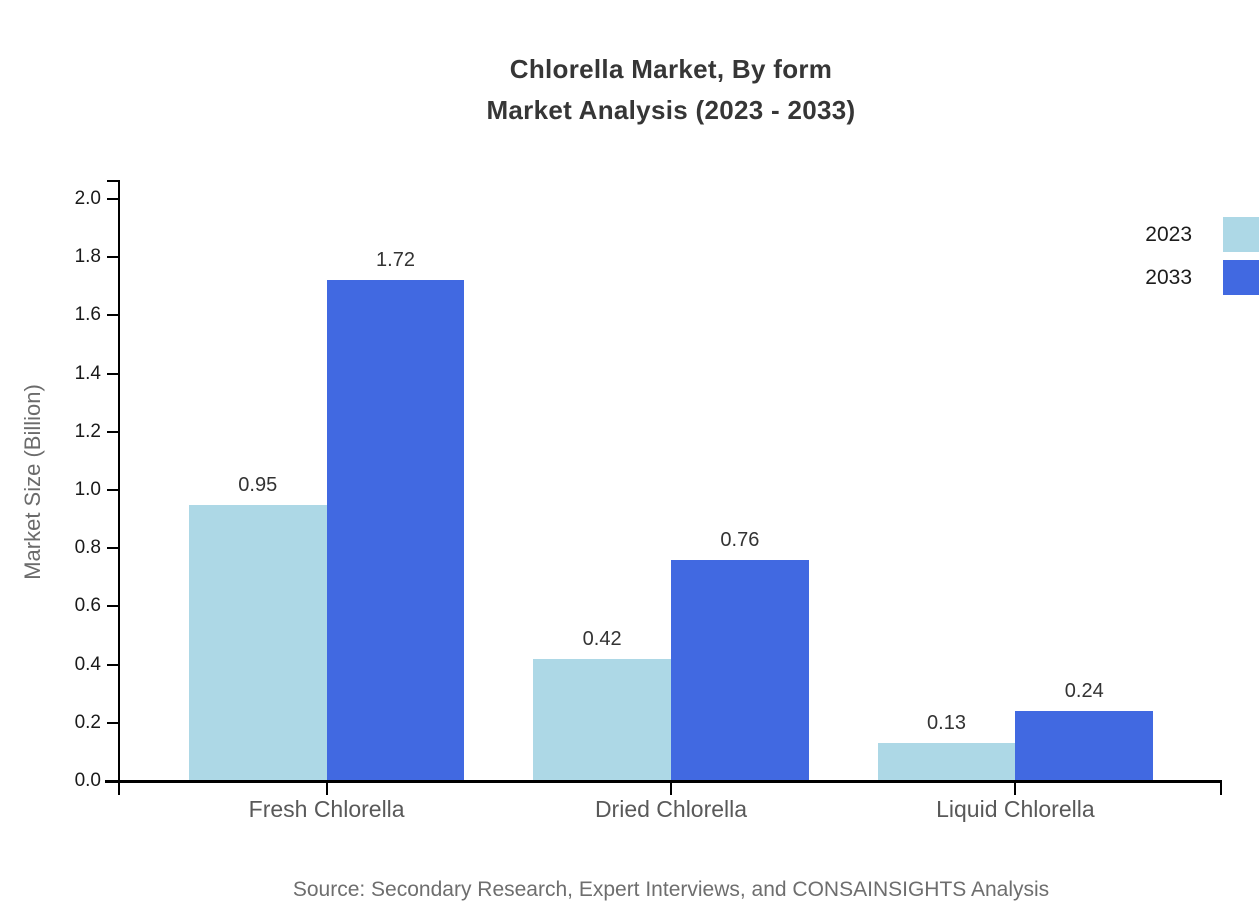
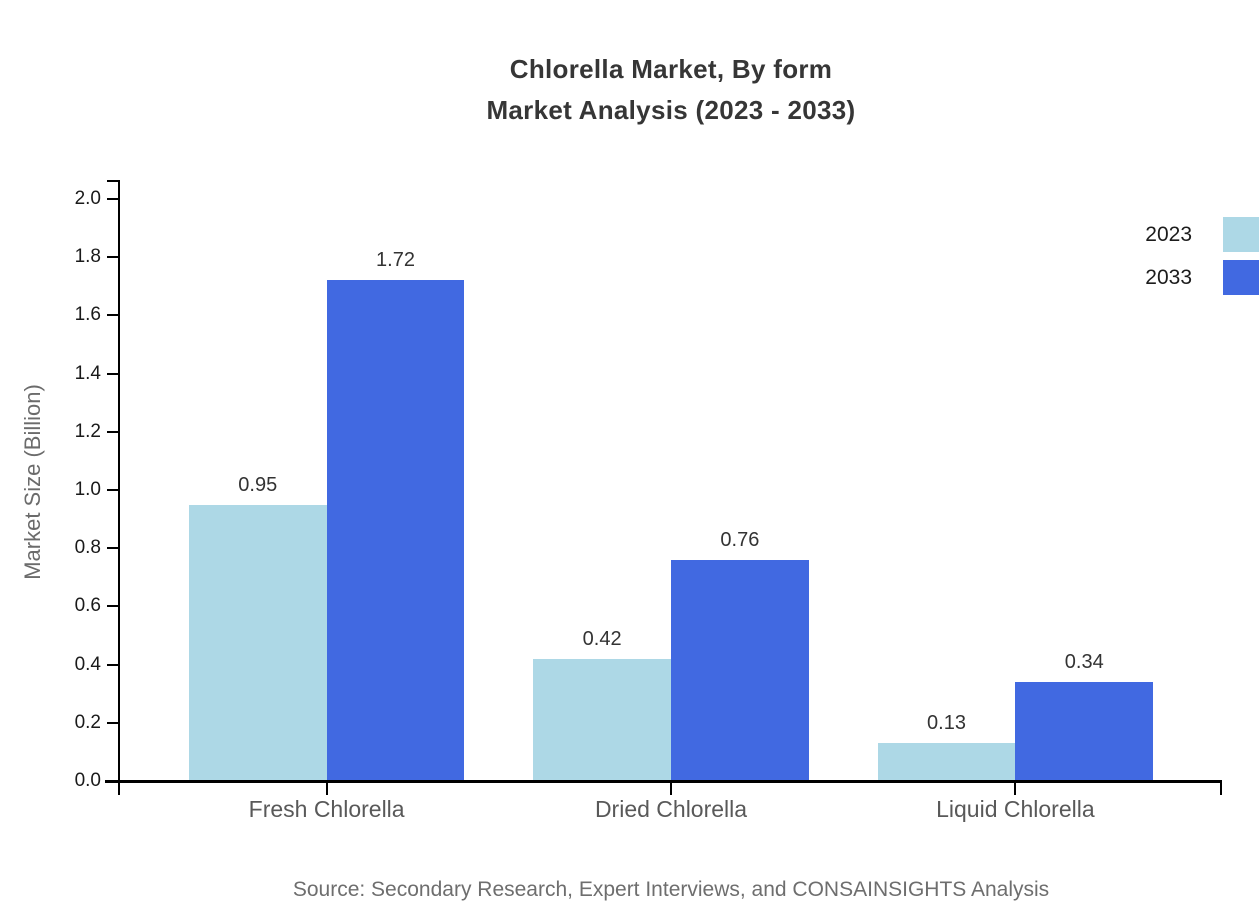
2033/Liquid Chlorella: 0.24 -> 0.34
